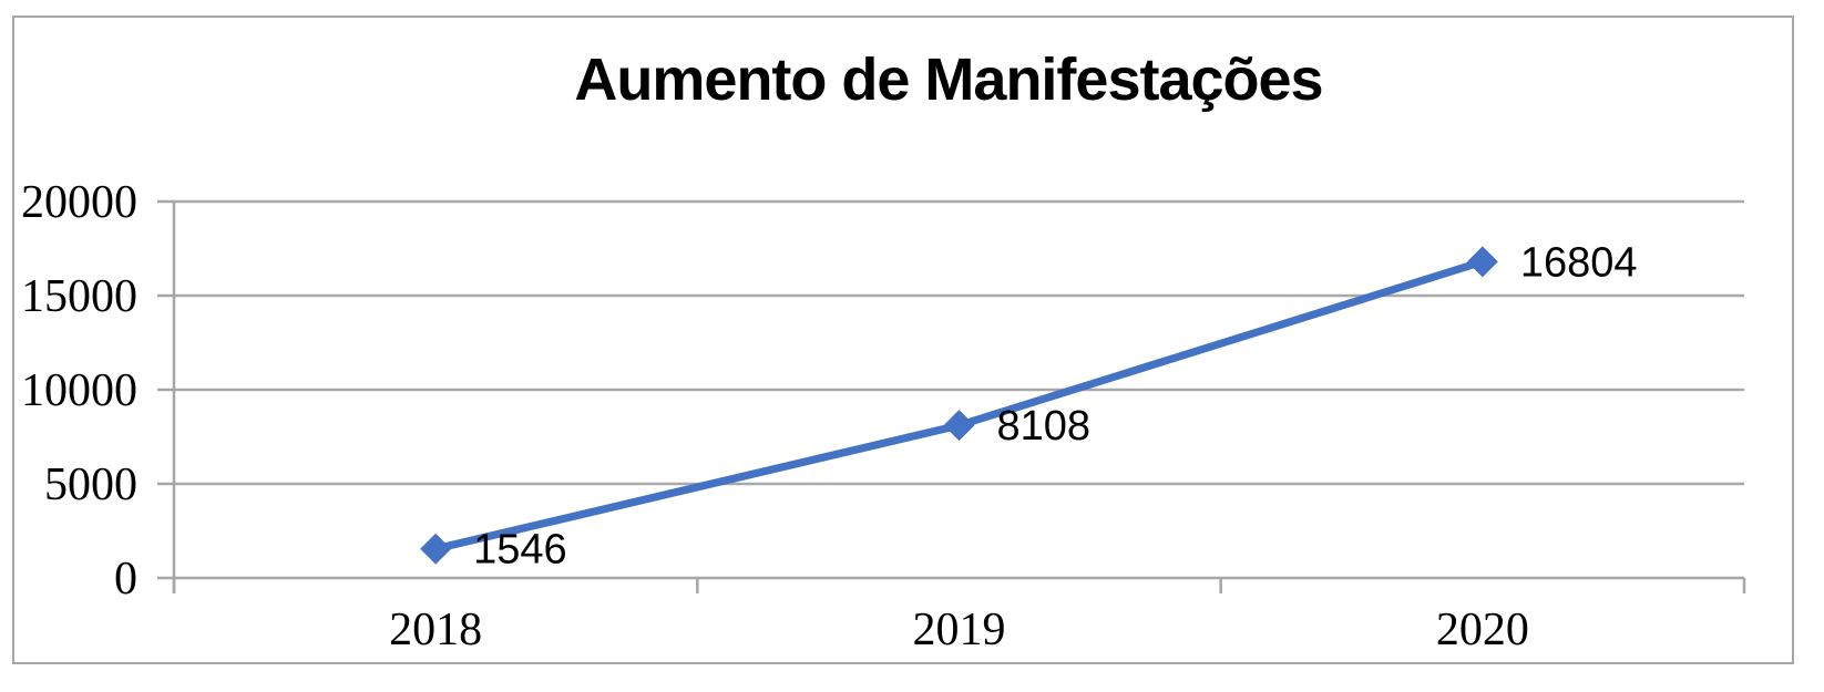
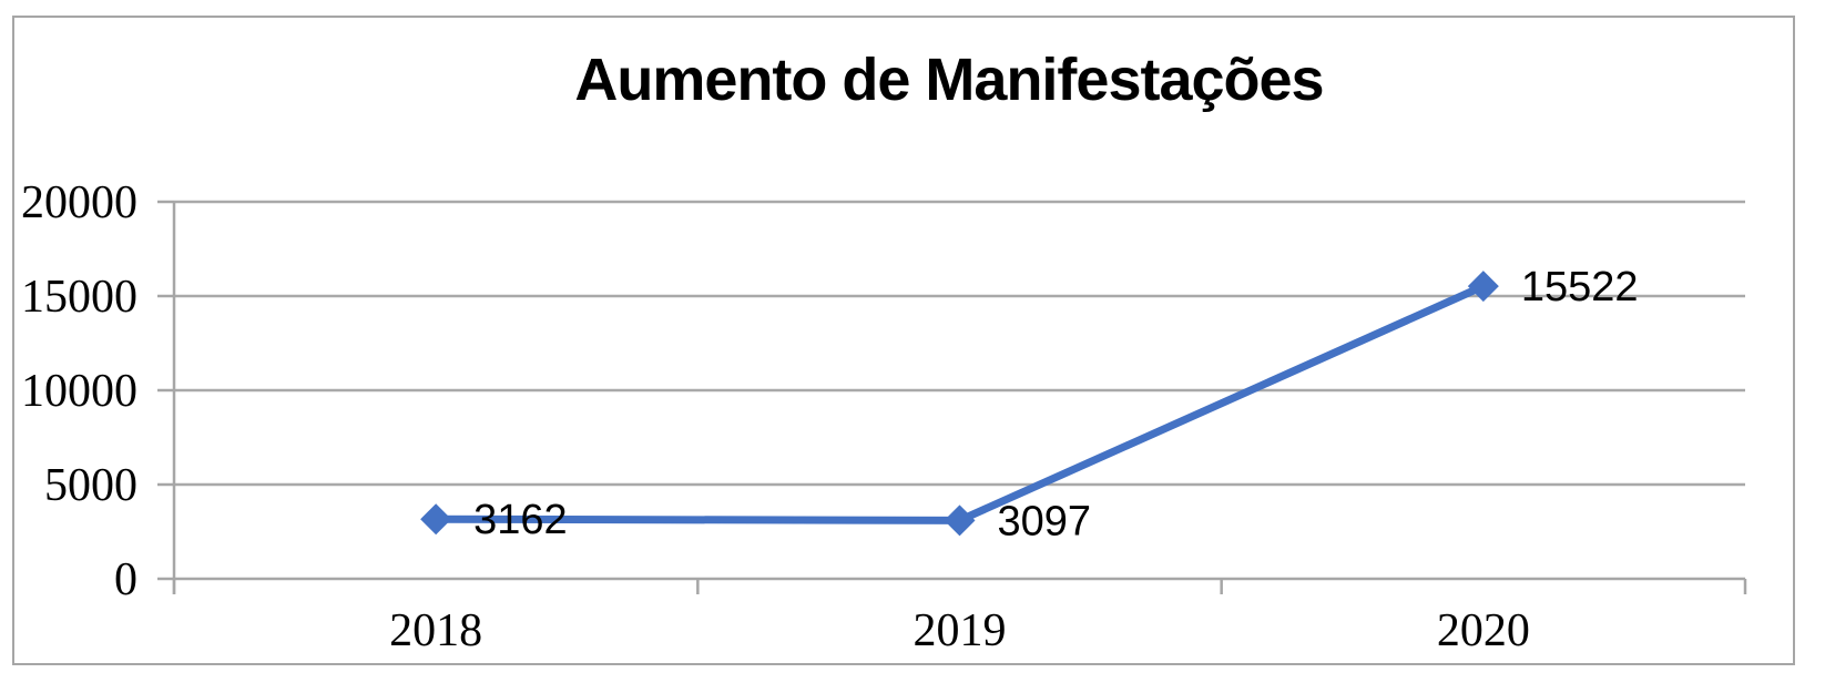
2018: 1546 -> 3162
2019: 8108 -> 3097
2020: 16804 -> 15522
